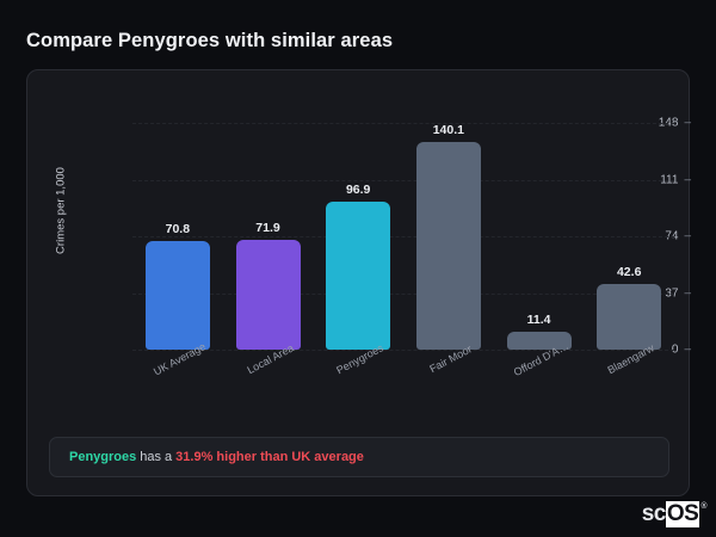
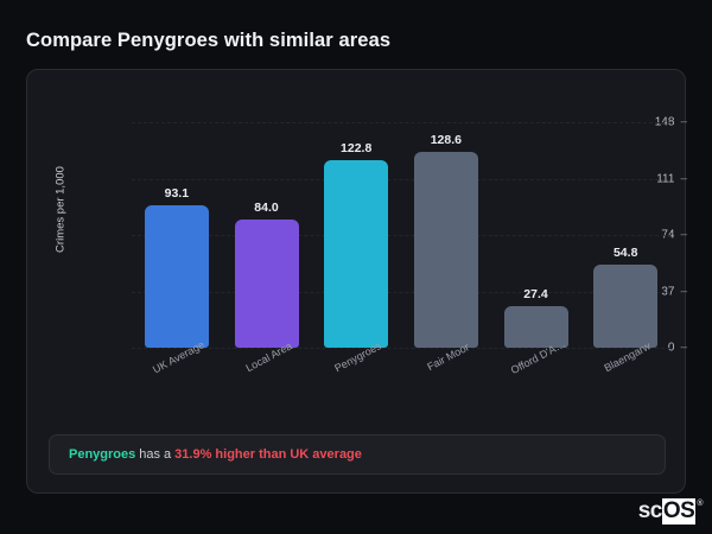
UK Average: 70.8 -> 93.1
Local Area: 71.9 -> 84.0
Penygroes: 96.9 -> 122.8
Fair Moor: 140.1 -> 128.6
Offord D'A…: 11.4 -> 27.4
Blaengarw: 42.6 -> 54.8
